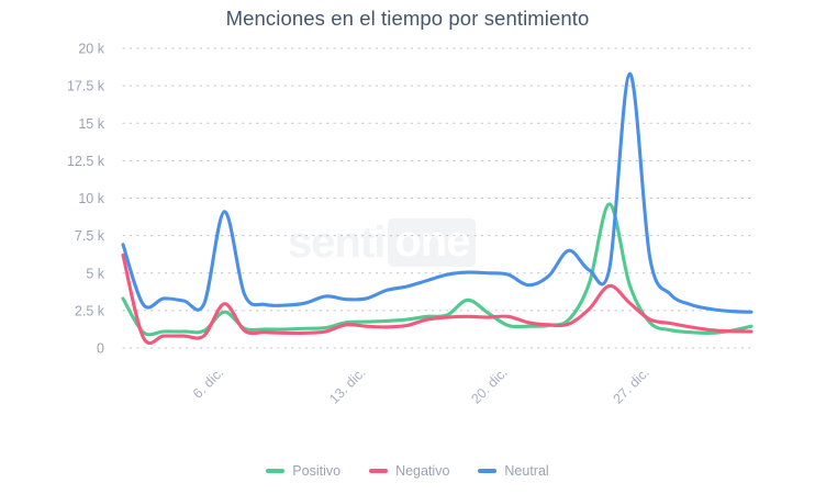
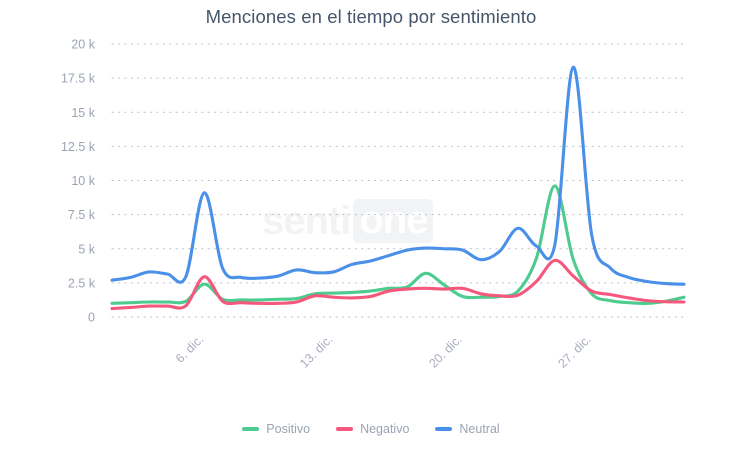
Positivo/0: 3.3k -> 1.0k
Negativo/0: 6.2k -> 0.6k
Neutral/0: 6.9k -> 2.7k
